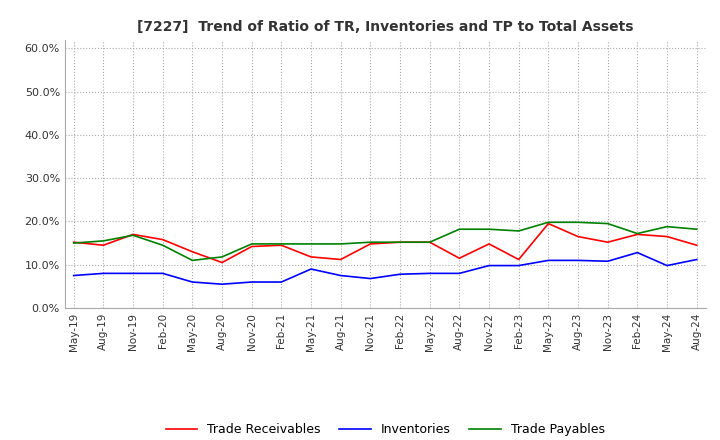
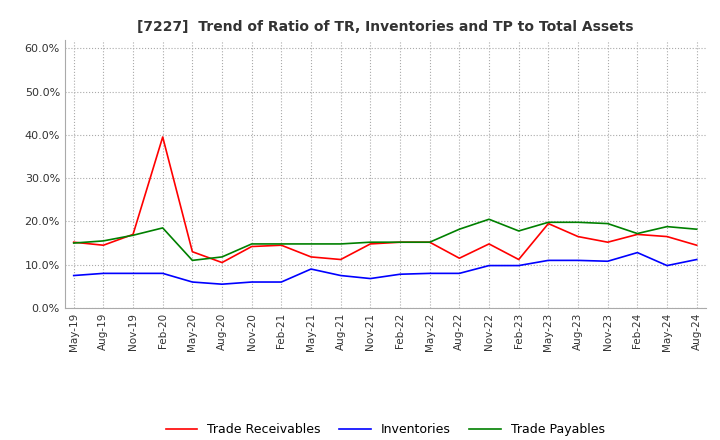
Trade Receivables/Feb-20: 15.8% -> 39.5%
Trade Payables/Feb-20: 14.5% -> 18.5%
Trade Payables/Nov-22: 18.2% -> 20.5%
